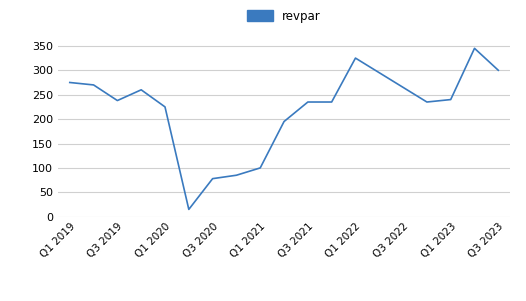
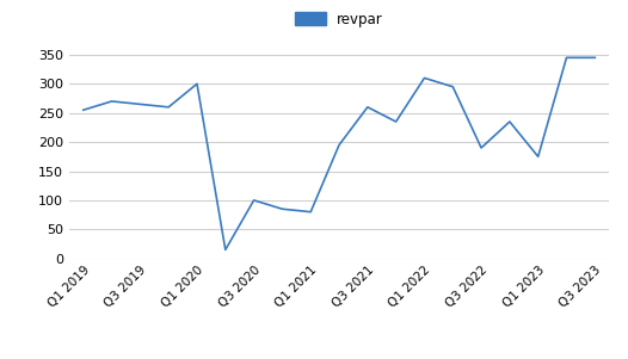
Q1 2019: 275 -> 255
Q3 2019: 238 -> 265
Q1 2020: 225 -> 300
Q3 2020: 78 -> 100
Q1 2021: 100 -> 80
Q3 2021: 235 -> 260
Q1 2022: 325 -> 310
Q3 2022: 265 -> 190
Q1 2023: 240 -> 175
Q3 2023: 300 -> 345
